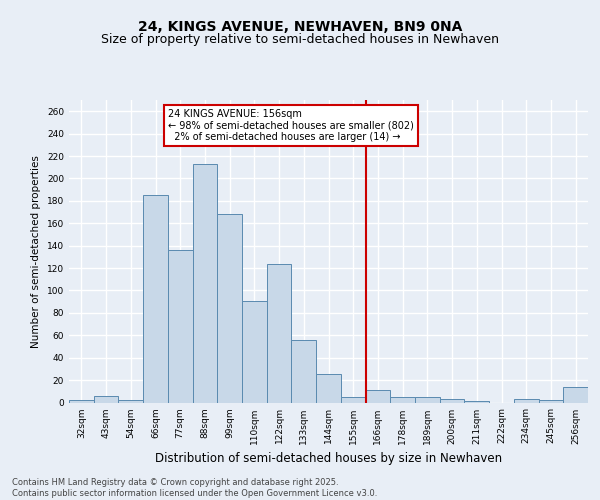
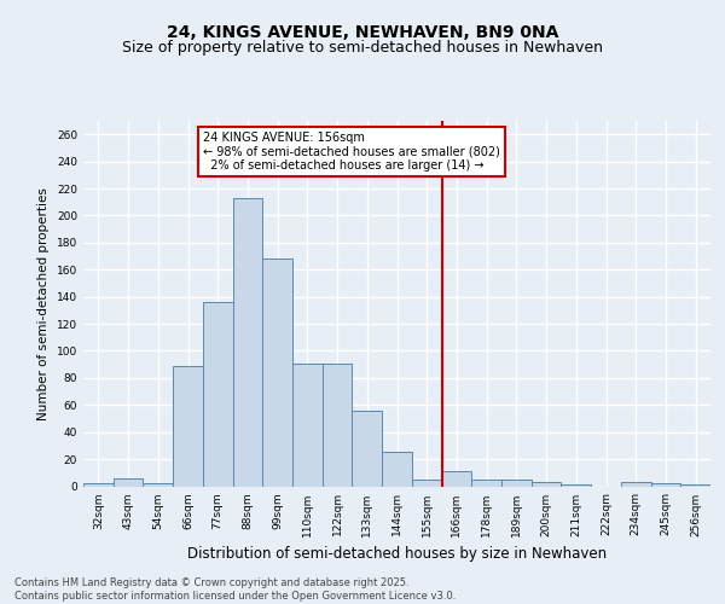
66sqm: 185 -> 89
122sqm: 124 -> 91
256sqm: 14 -> 1
